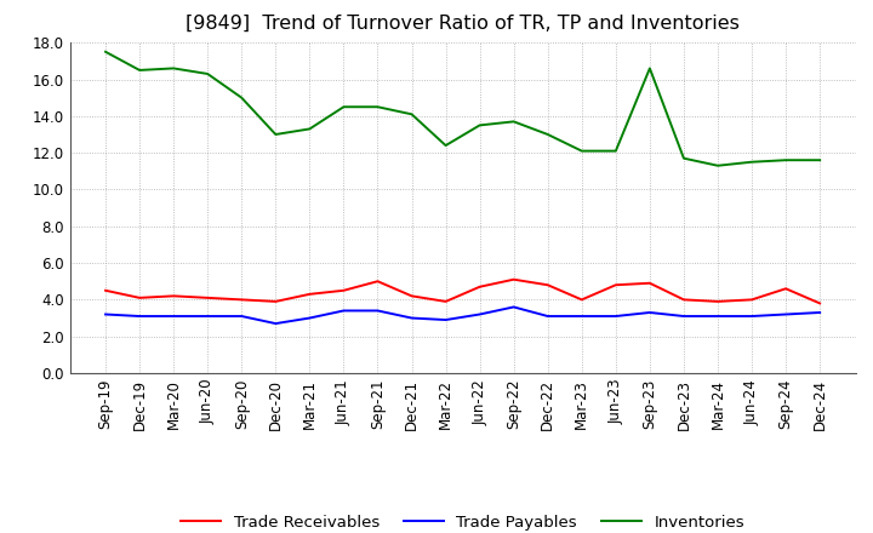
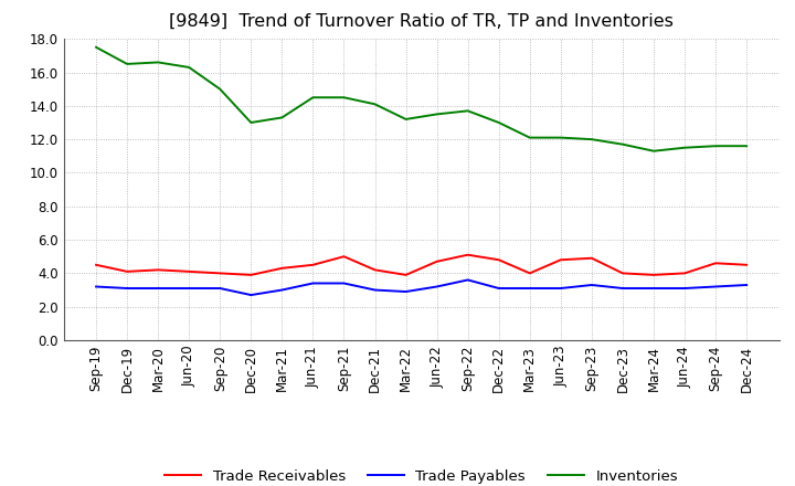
Inventories/Mar-22: 12.4 -> 13.2
Inventories/Sep-23: 16.6 -> 12.0
Trade Receivables/Dec-24: 3.8 -> 4.5
